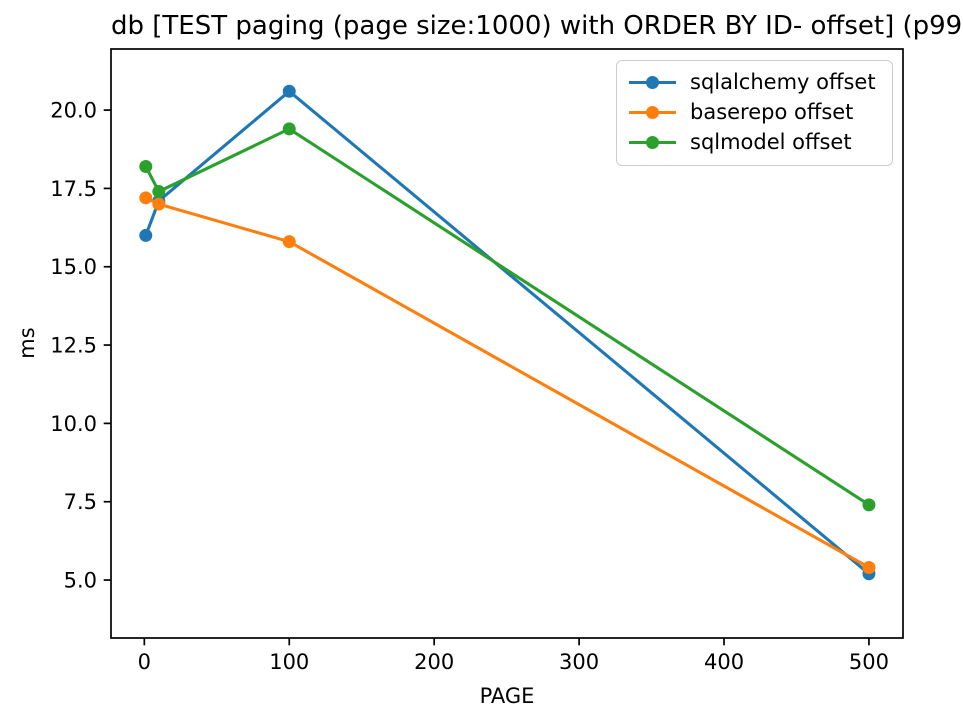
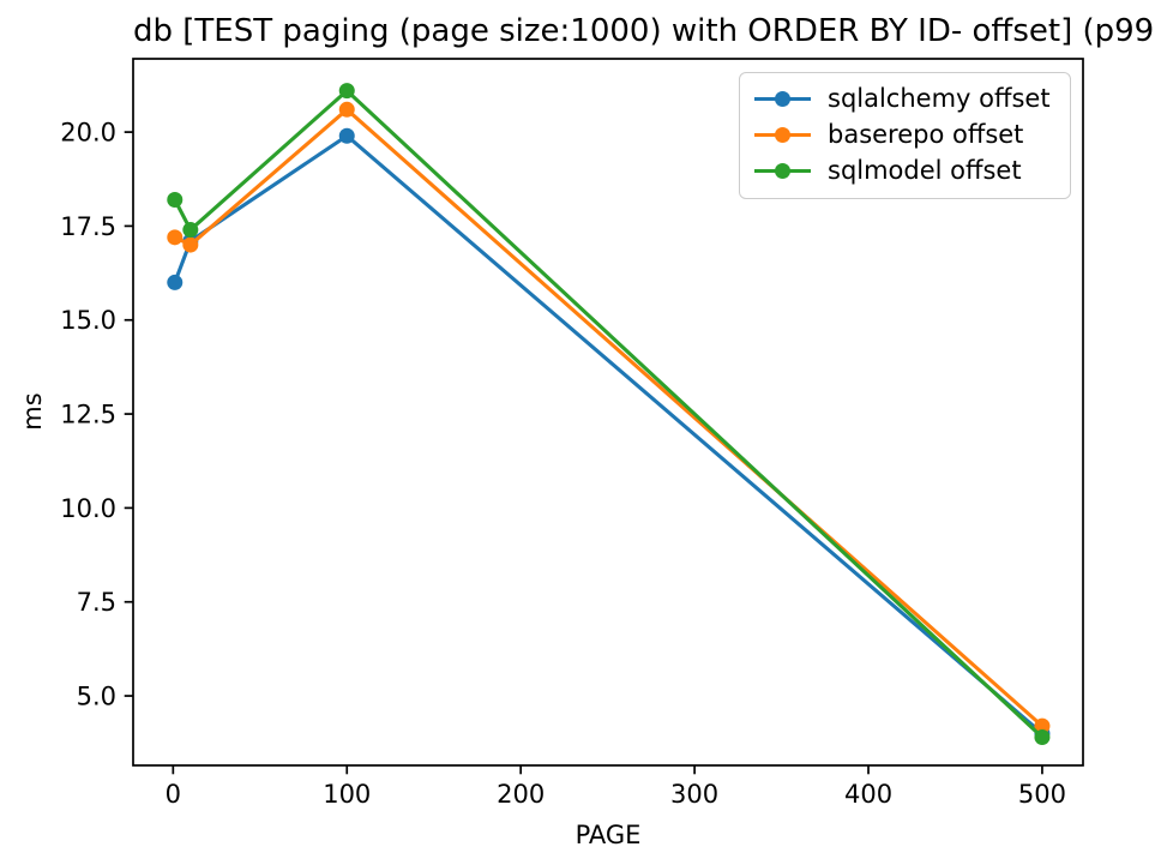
sqlalchemy offset/100: 20.6 -> 19.9
baserepo offset/100: 15.8 -> 20.6
sqlmodel offset/100: 19.4 -> 21.1
sqlalchemy offset/500: 5.2 -> 4.0
baserepo offset/500: 5.4 -> 4.2
sqlmodel offset/500: 7.4 -> 3.9
